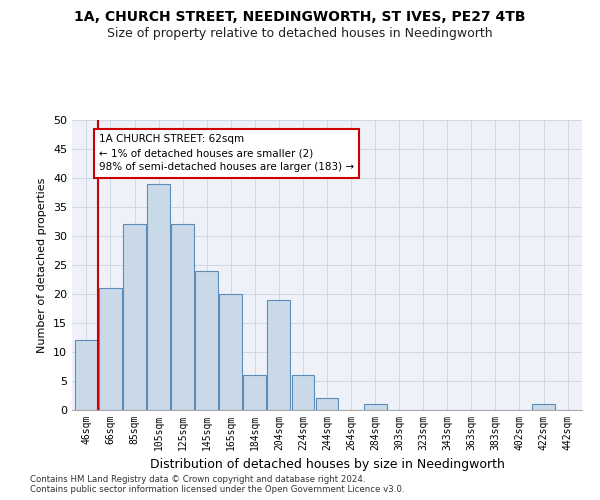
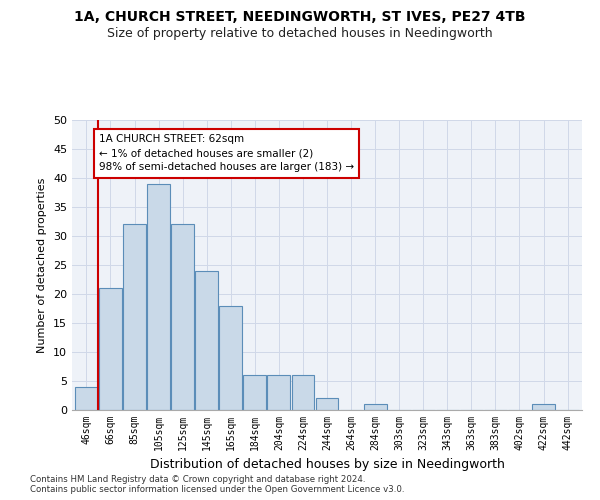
46sqm: 12 -> 4
165sqm: 20 -> 18
204sqm: 19 -> 6
